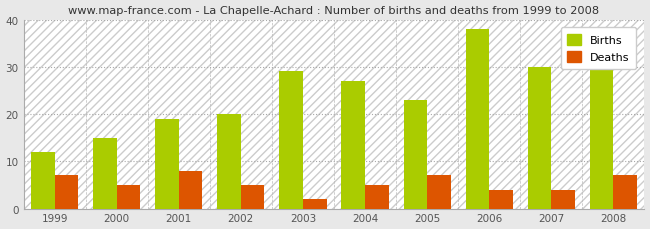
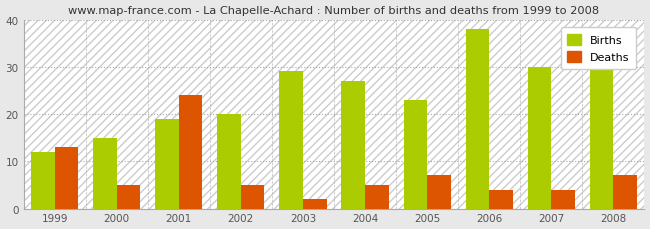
Deaths/1999: 7 -> 13
Deaths/2001: 8 -> 24
